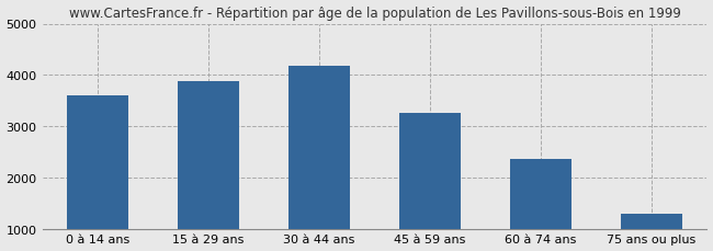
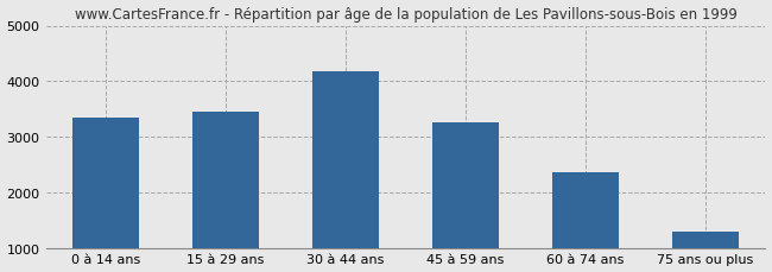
0 à 14 ans: 3600 -> 3350
15 à 29 ans: 3870 -> 3450
